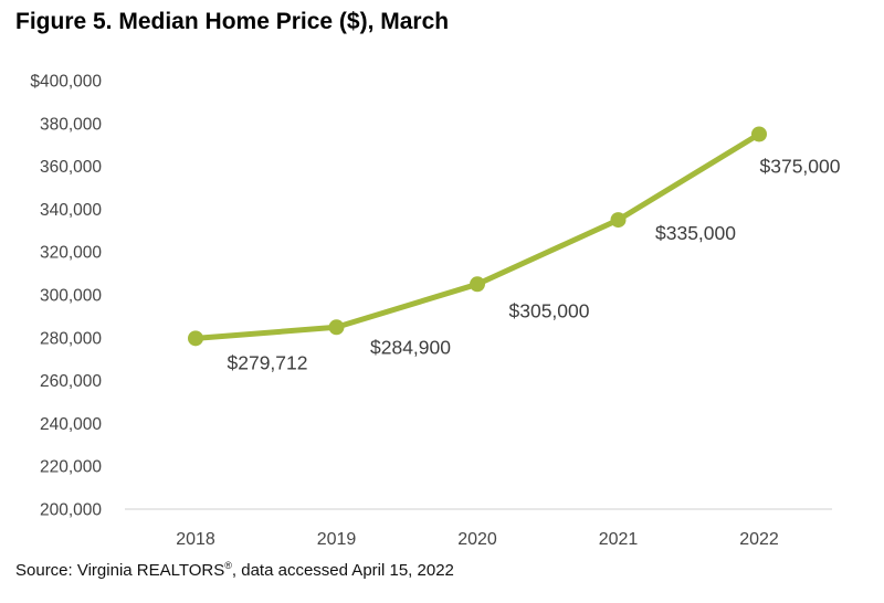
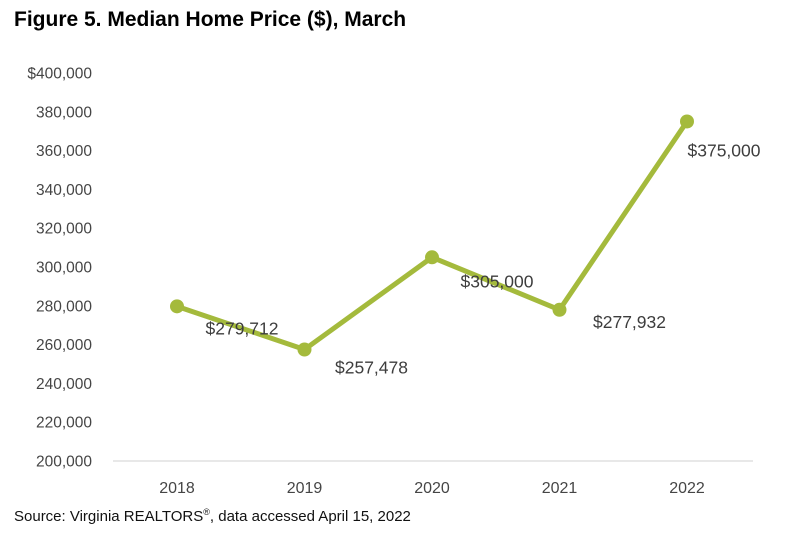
2019: $284,900 -> $257,478
2021: $335,000 -> $277,932
